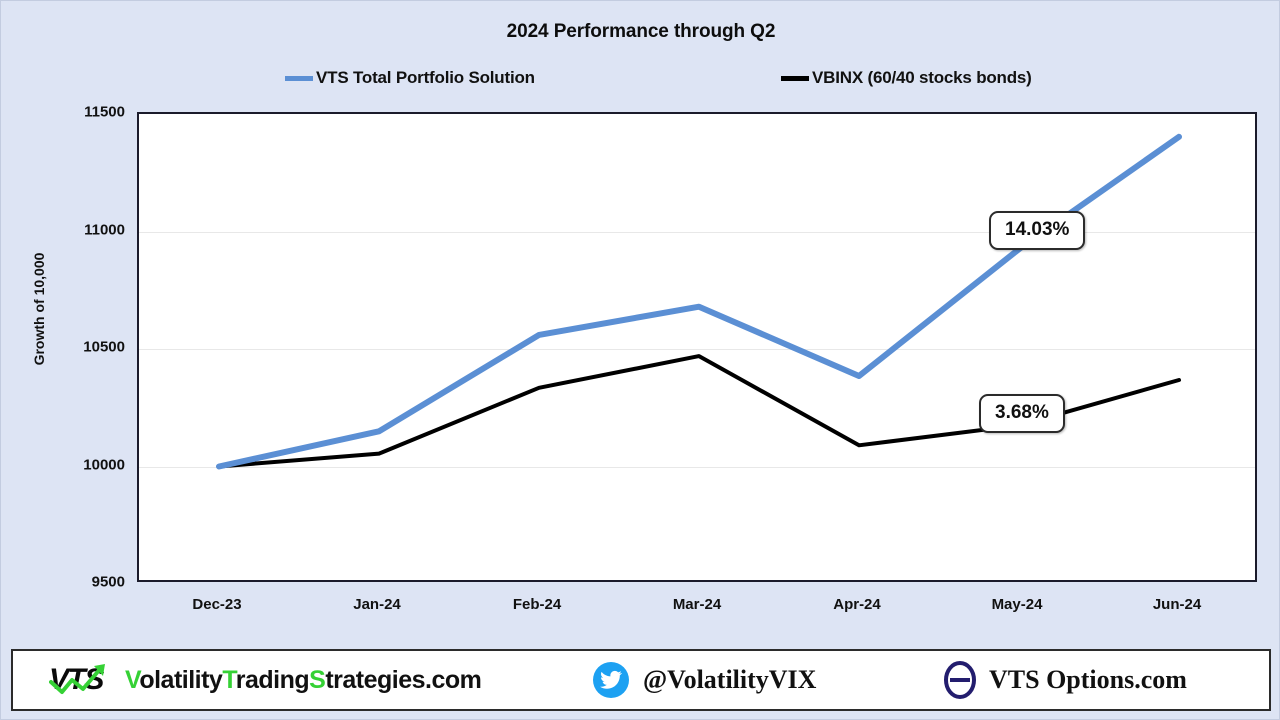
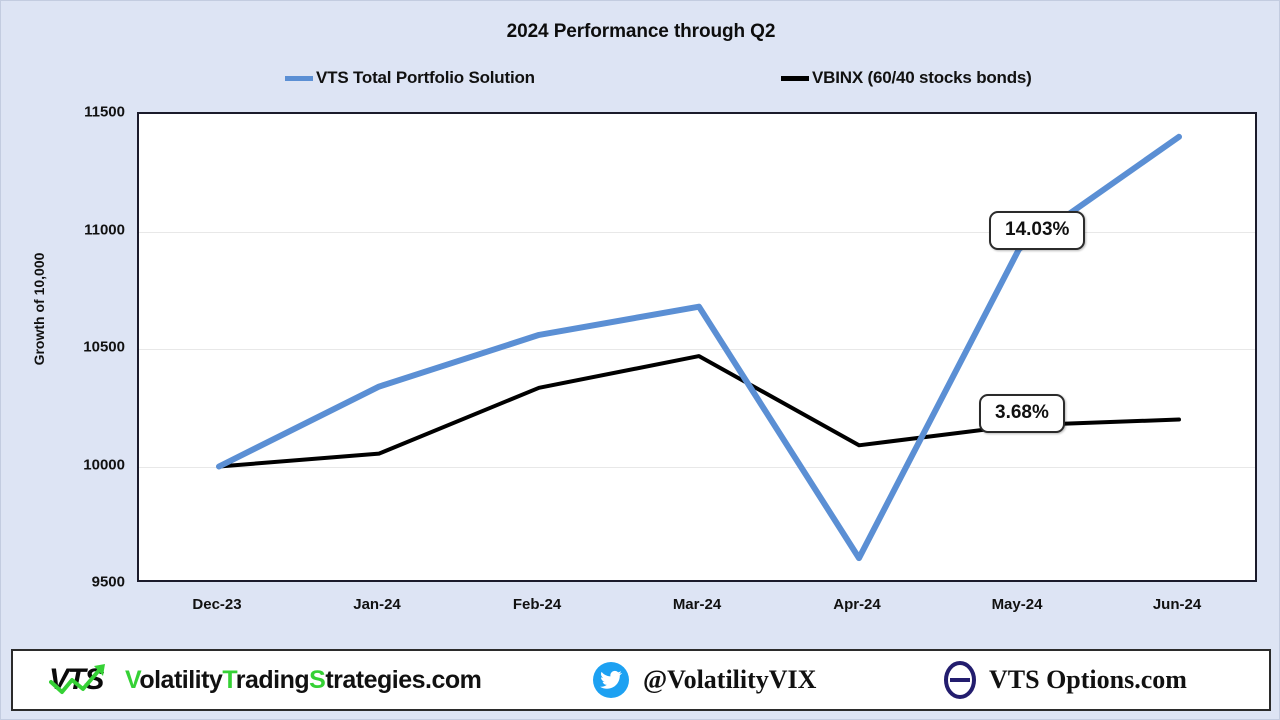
VTS Total Portfolio Solution/Jan-24: 10150 -> 10340
VTS Total Portfolio Solution/Apr-24: 10380 -> 9610
VBINX (60/40 stocks bonds)/Jun-24: 10370 -> 10200
